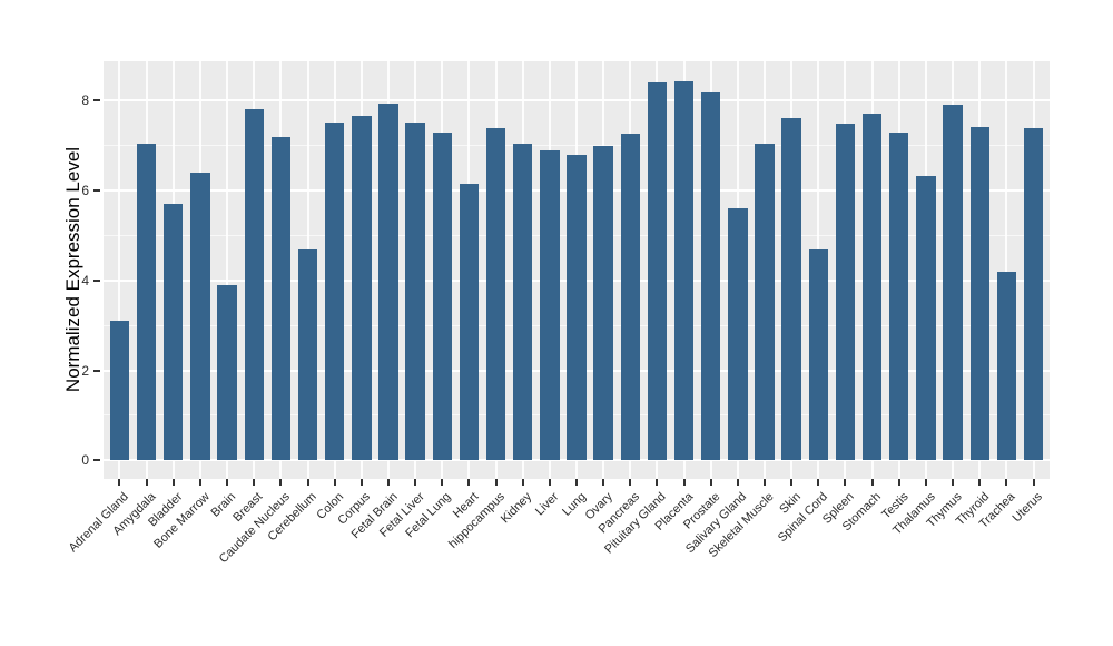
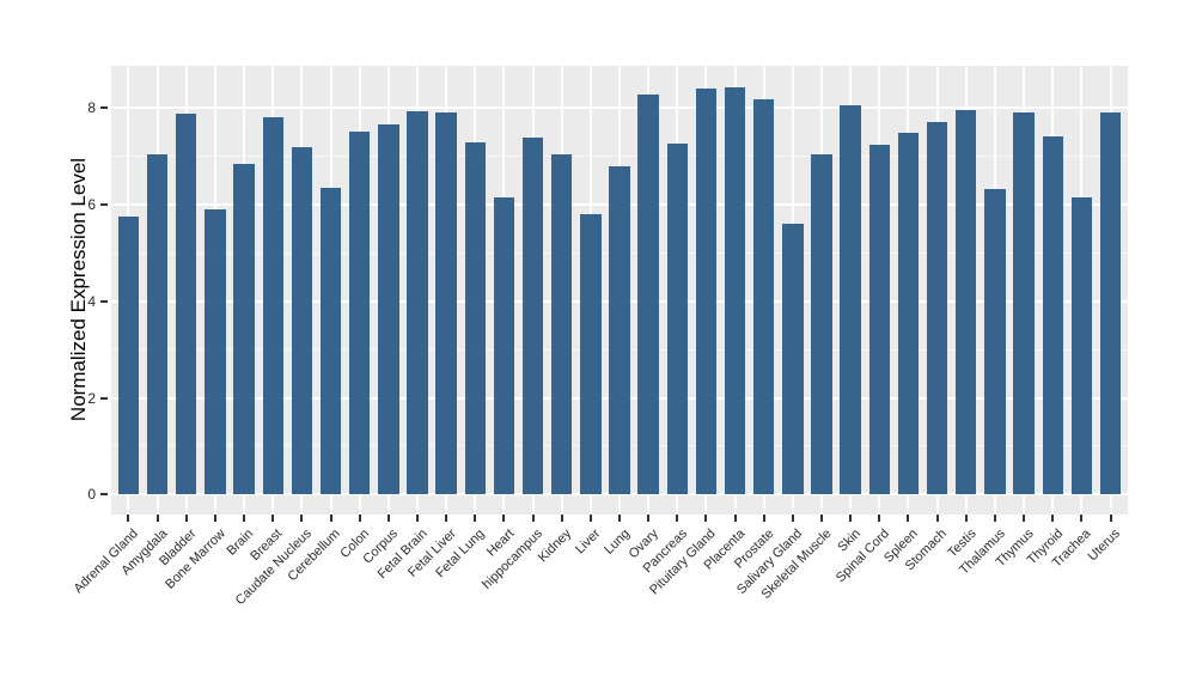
Adrenal Gland: 3.1 -> 5.8
Bladder: 5.7 -> 7.9
Bone Marrow: 6.4 -> 5.9
Brain: 3.9 -> 6.8
Cerebellum: 4.7 -> 6.3
Fetal Liver: 7.5 -> 7.9
Liver: 6.9 -> 5.8
Ovary: 7.0 -> 8.3
Skin: 7.6 -> 8.1
Spinal Cord: 4.7 -> 7.2
Testis: 7.3 -> 8.0
Trachea: 4.2 -> 6.2
Uterus: 7.4 -> 7.9
